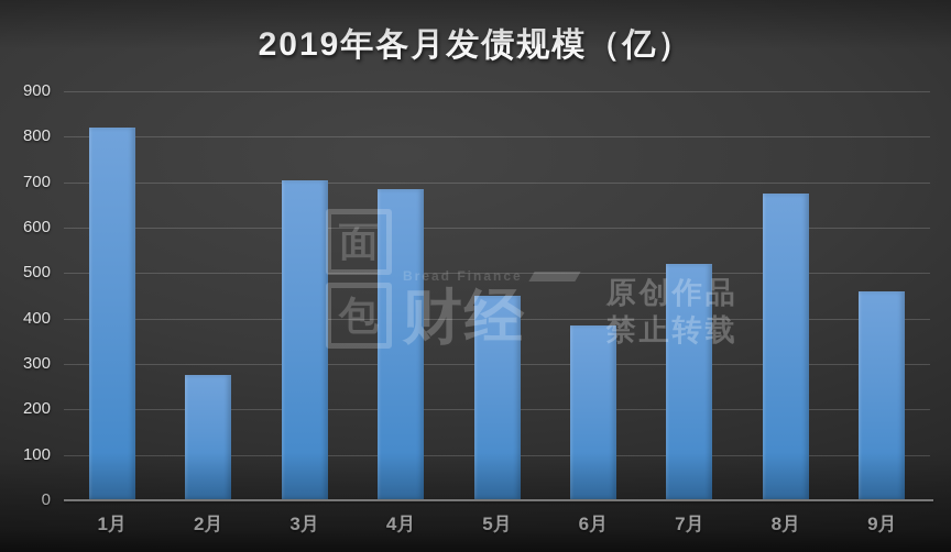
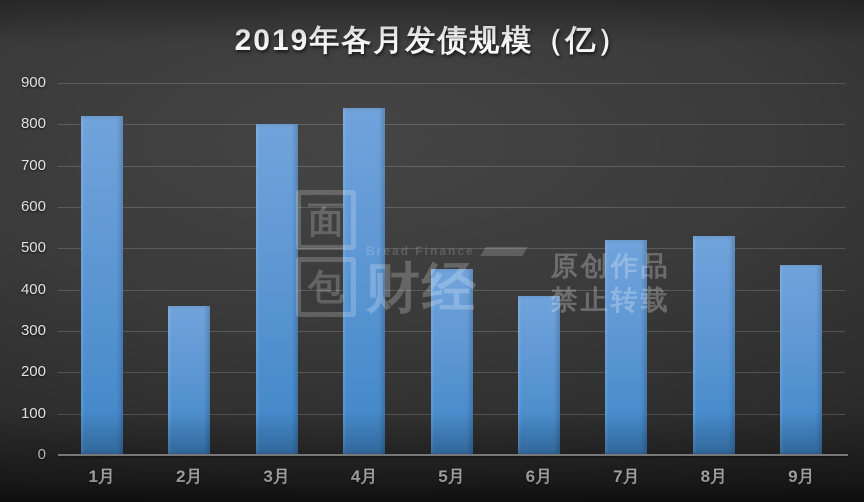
2月: 280 -> 360
3月: 700 -> 800
4月: 680 -> 840
8月: 680 -> 530
